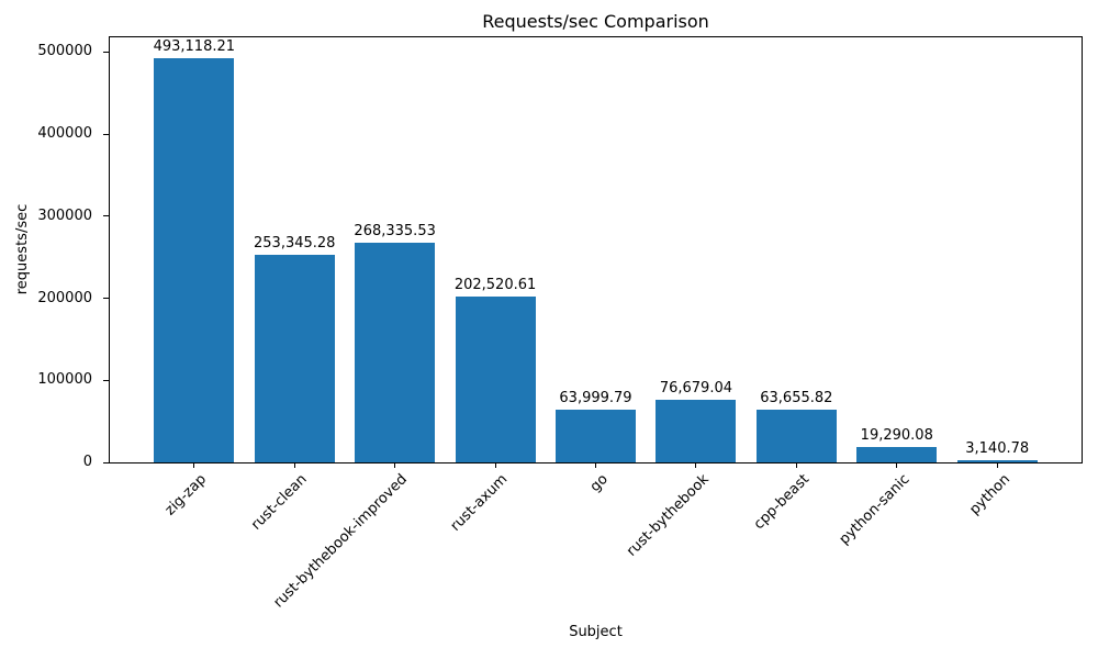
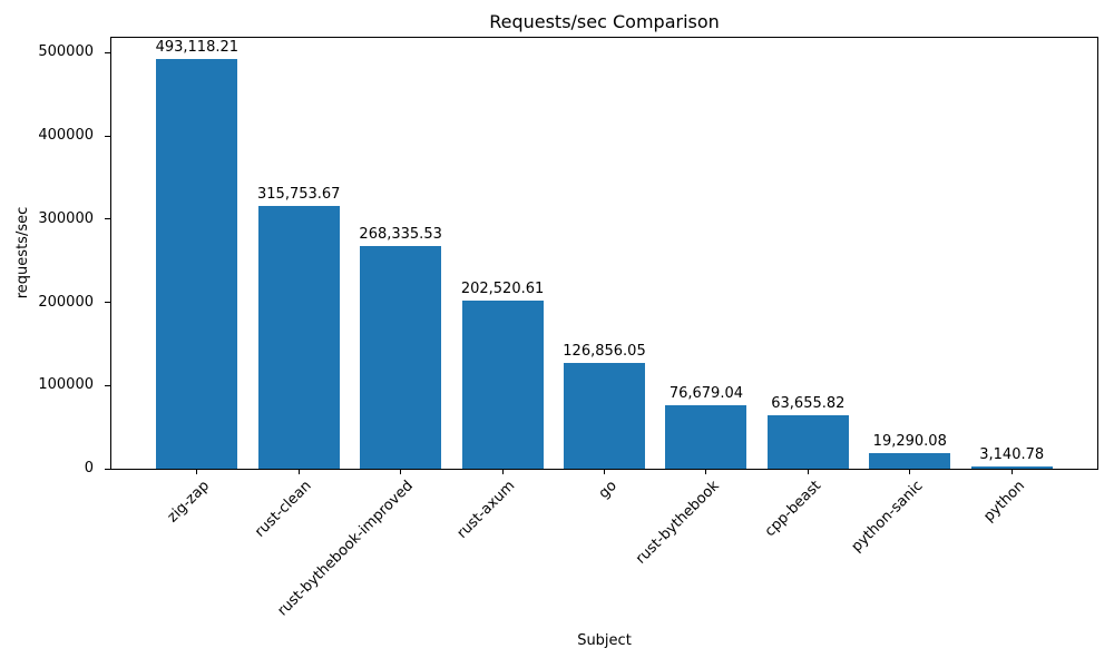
rust-clean: 253,345.28 -> 315,753.67
go: 63,999.79 -> 126,856.05
